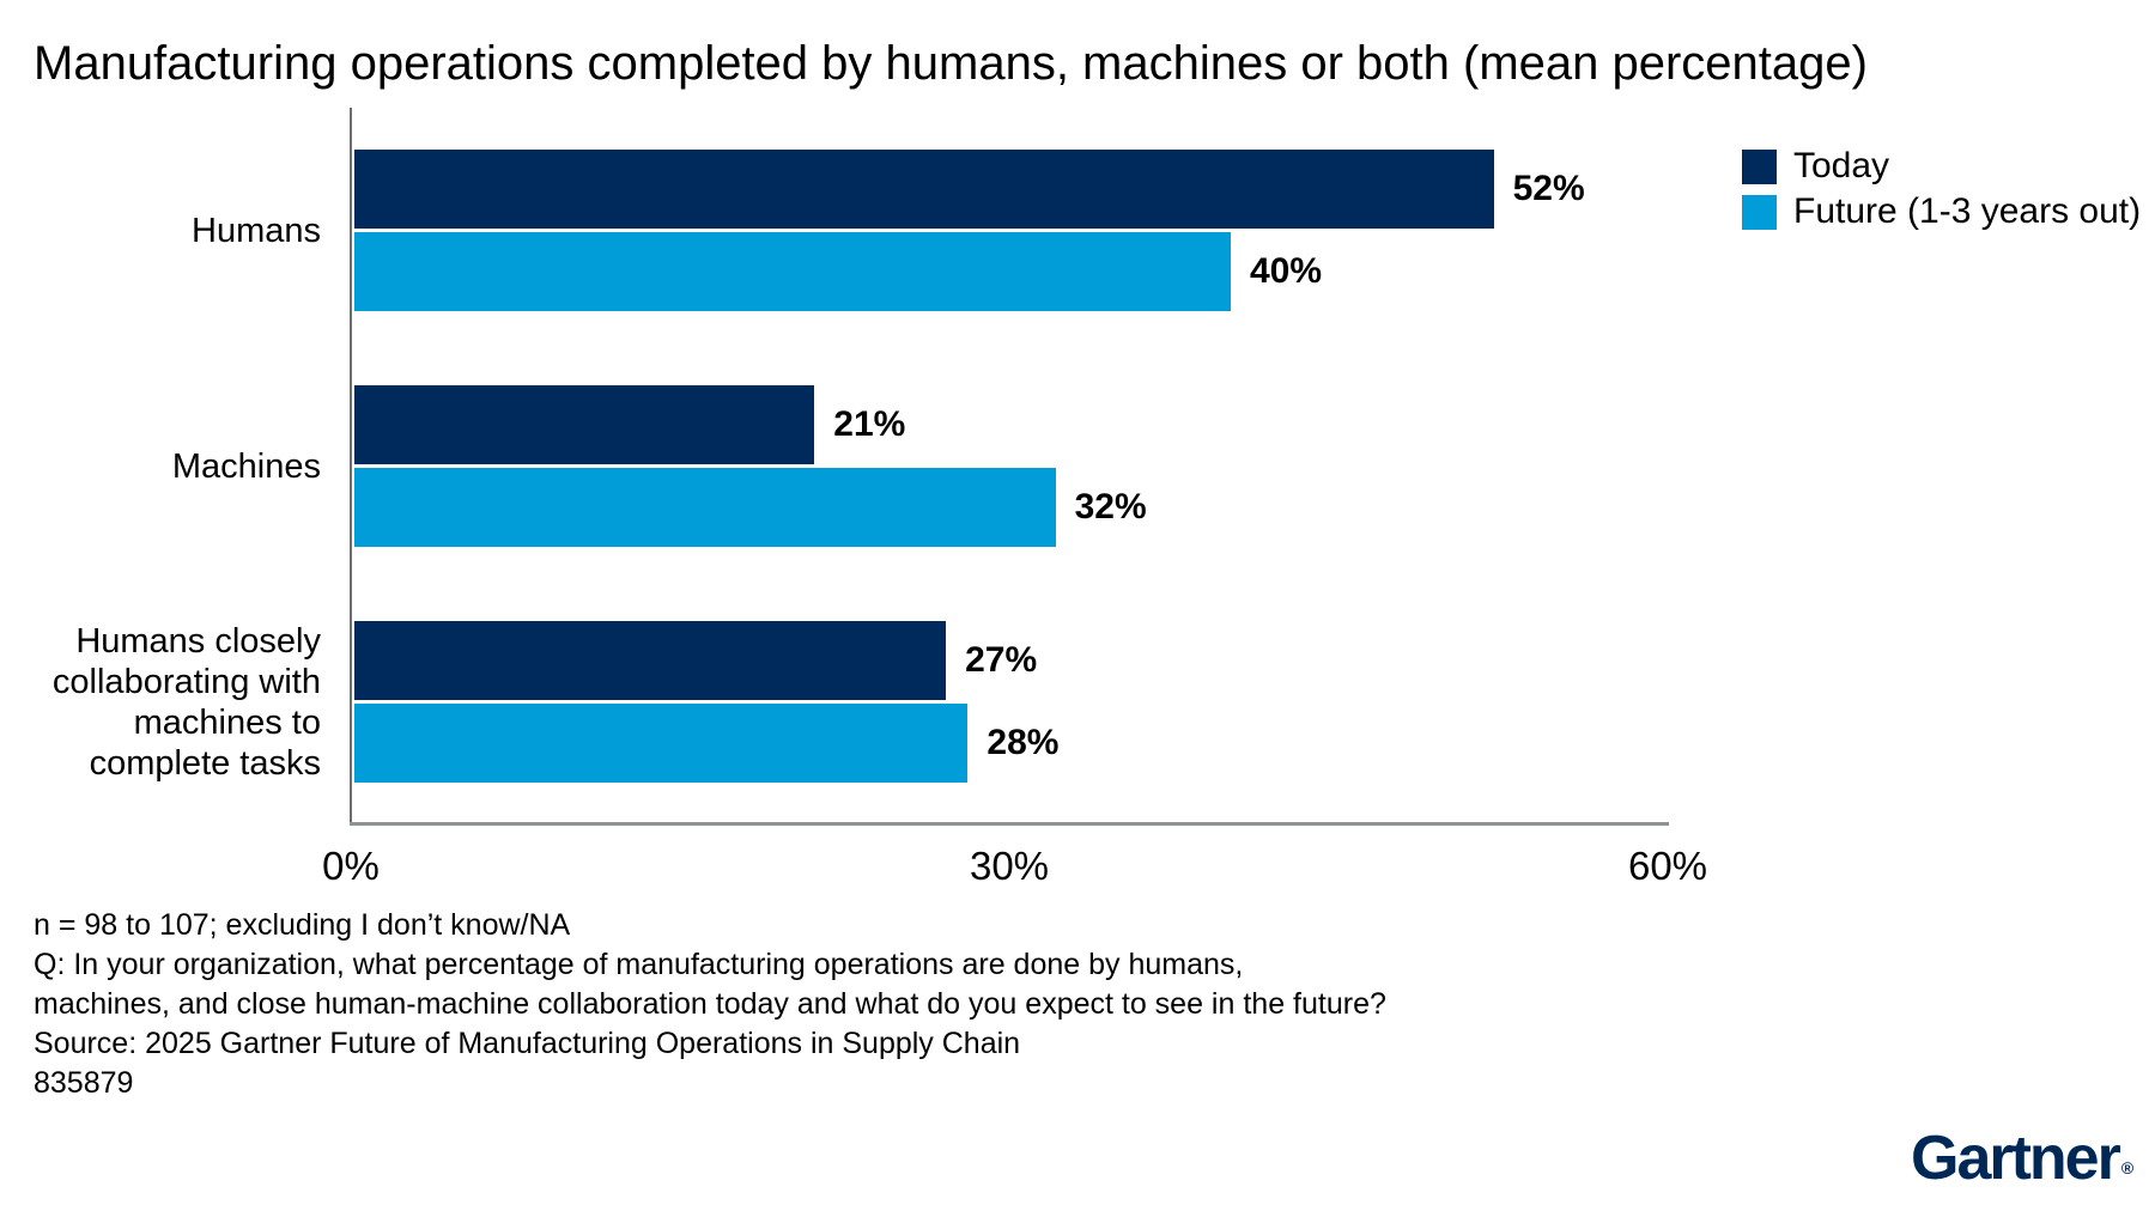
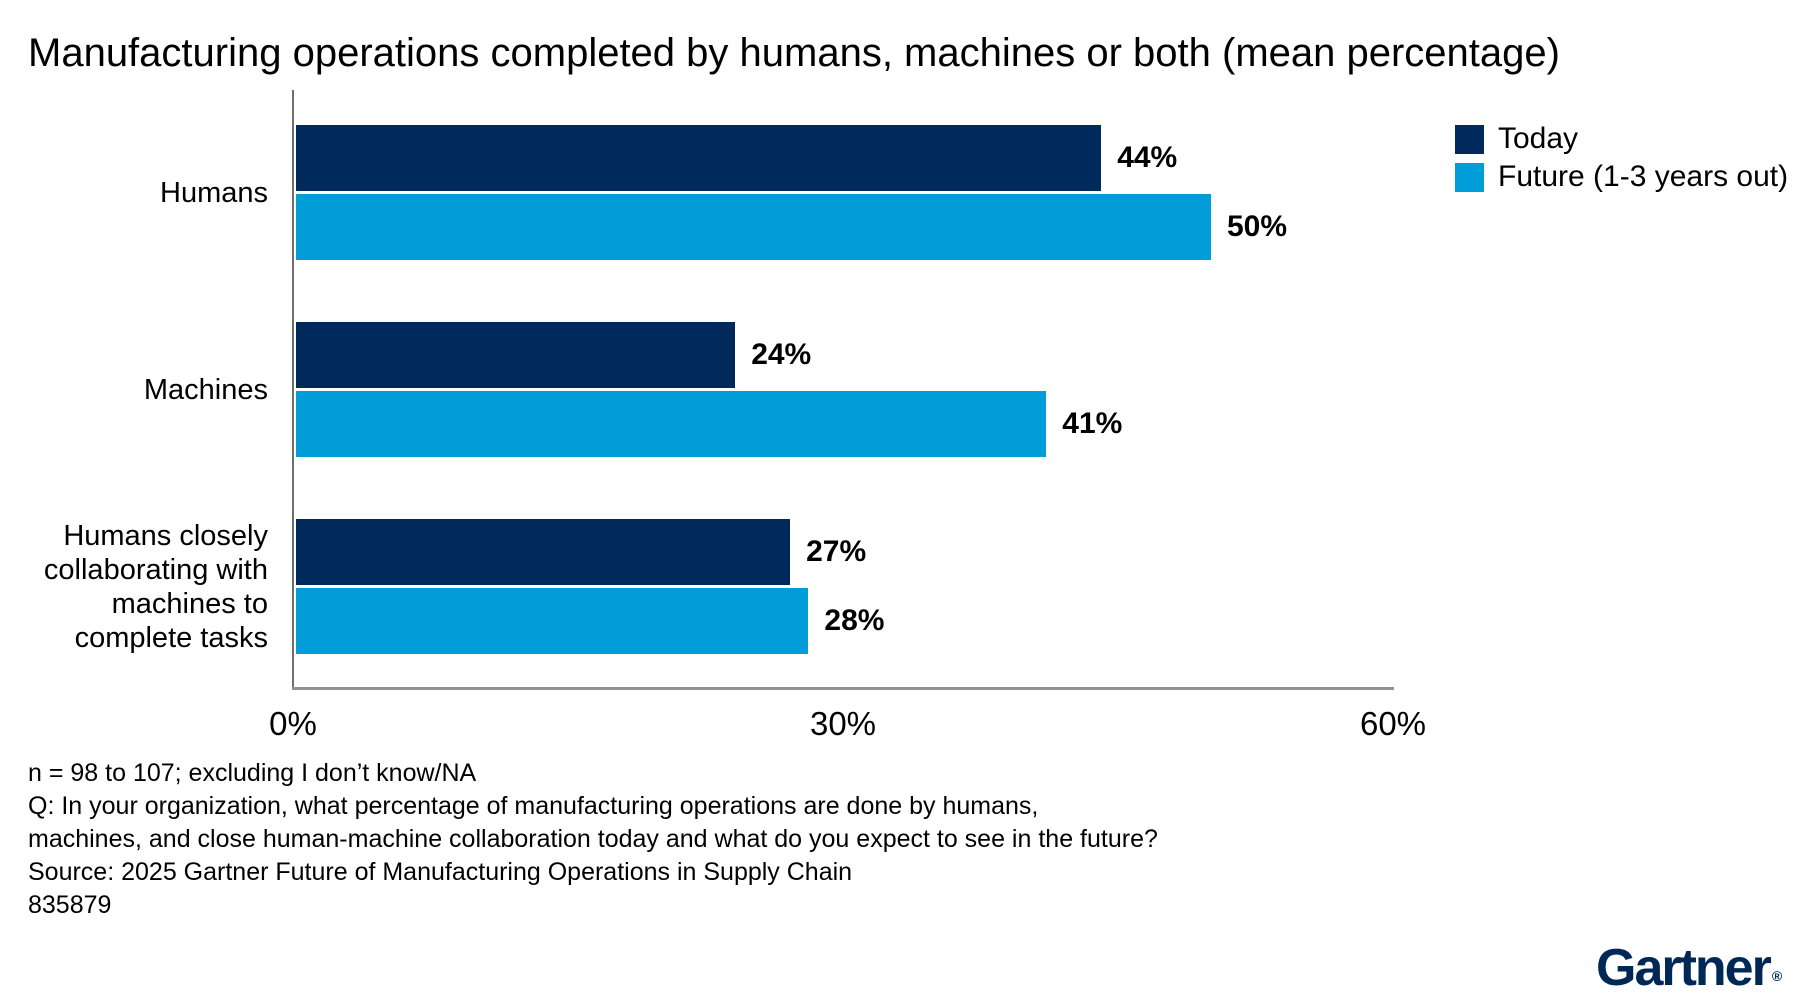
Today/Humans: 52% -> 44%
Future (1-3 years out)/Humans: 40% -> 50%
Today/Machines: 21% -> 24%
Future (1-3 years out)/Machines: 32% -> 41%
